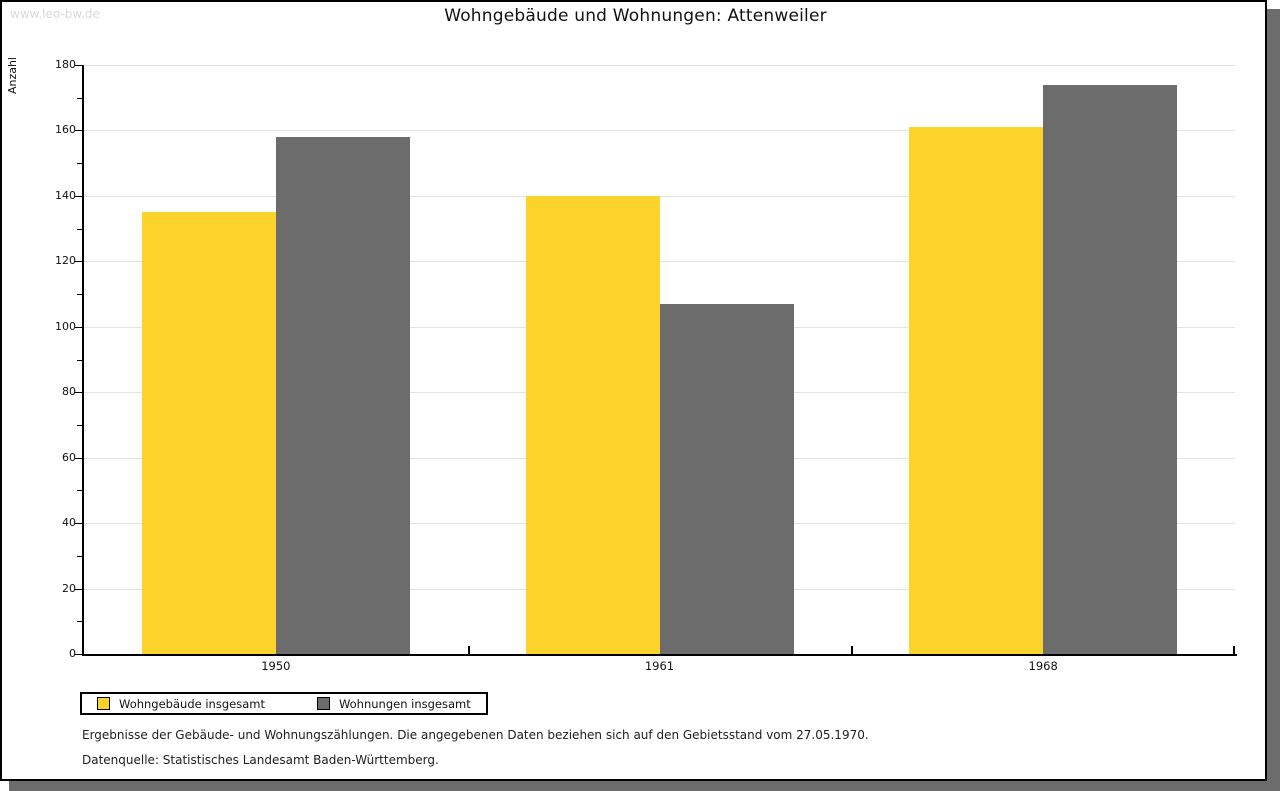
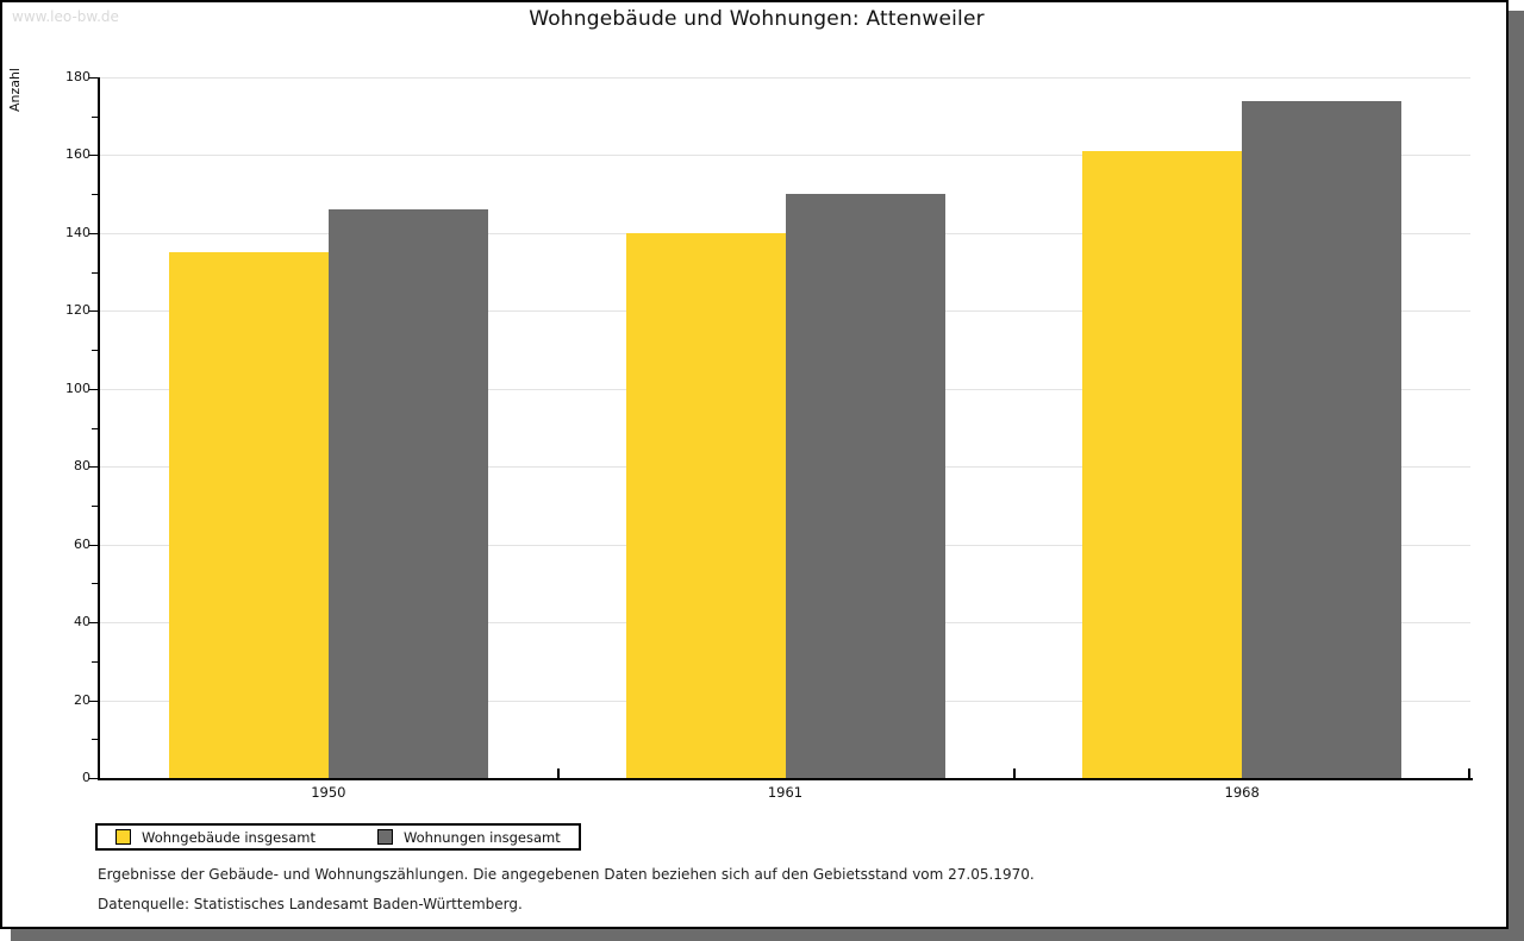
Wohnungen insgesamt/1950: 158 -> 146
Wohnungen insgesamt/1961: 107 -> 150
